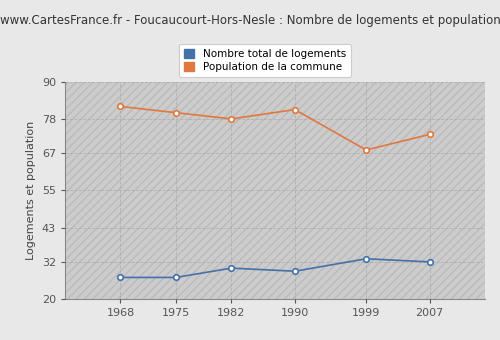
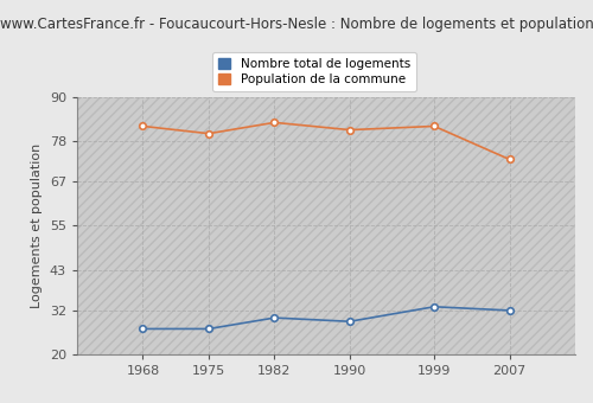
Population de la commune/1982: 78 -> 83
Population de la commune/1999: 68 -> 82
